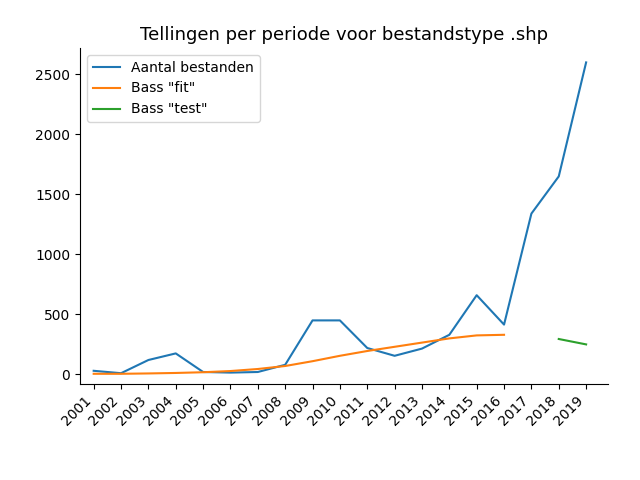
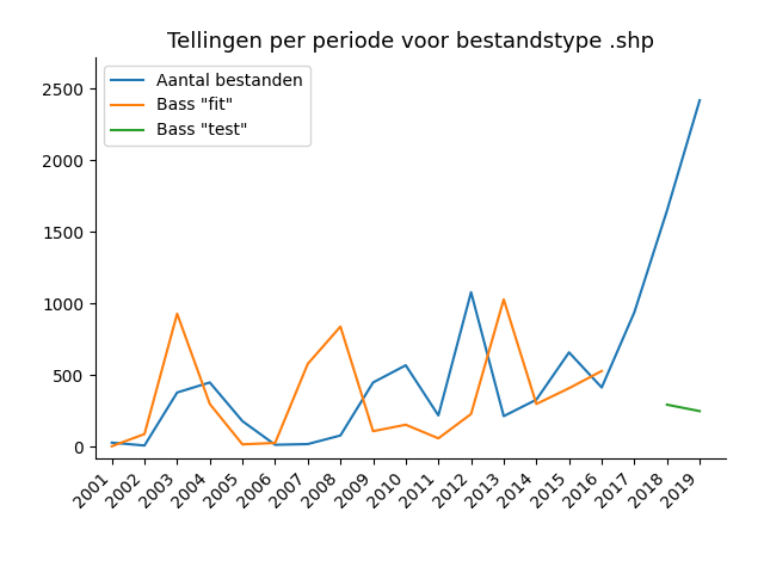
Bass "fit"/2002: 0 -> 90
Aantal bestanden/2003: 120 -> 380
Bass "fit"/2003: 10 -> 930
Aantal bestanden/2004: 180 -> 450
Bass "fit"/2004: 10 -> 300
Aantal bestanden/2005: 20 -> 180
Bass "fit"/2007: 40 -> 580
Bass "fit"/2008: 70 -> 840
Aantal bestanden/2010: 450 -> 570
Bass "fit"/2011: 200 -> 60
Aantal bestanden/2012: 160 -> 1080
Bass "fit"/2013: 260 -> 1030
Bass "fit"/2015: 320 -> 410
Bass "fit"/2016: 330 -> 530
Aantal bestanden/2017: 1340 -> 940
Aantal bestanden/2019: 2600 -> 2420
